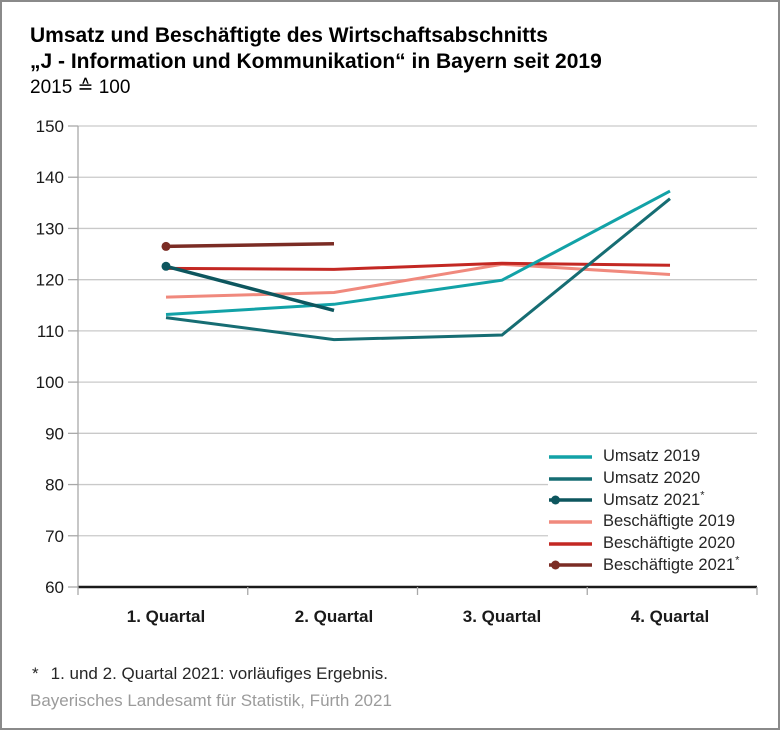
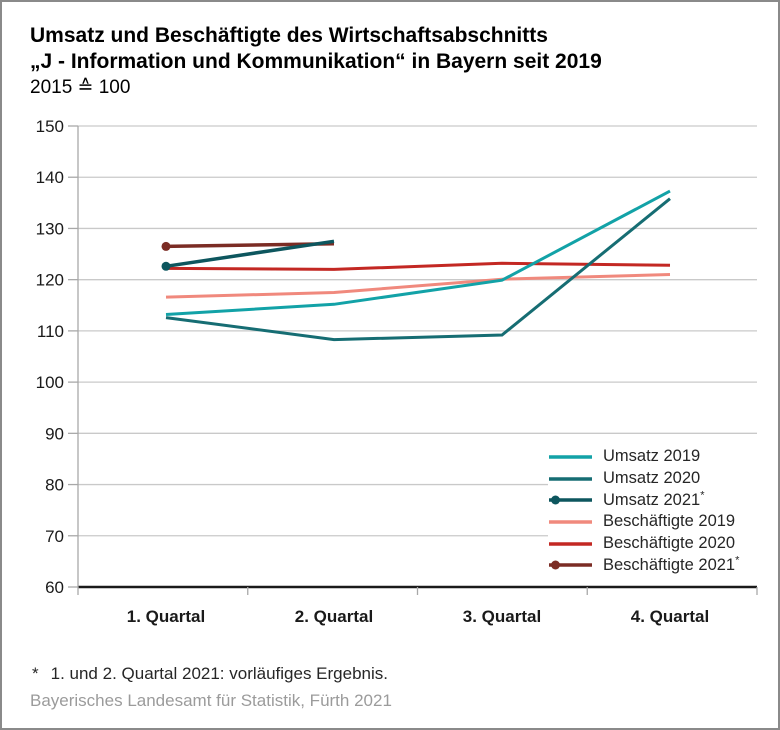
Umsatz 2021/2. Quartal: 114 -> 128
Beschäftigte 2019/3. Quartal: 123 -> 120
